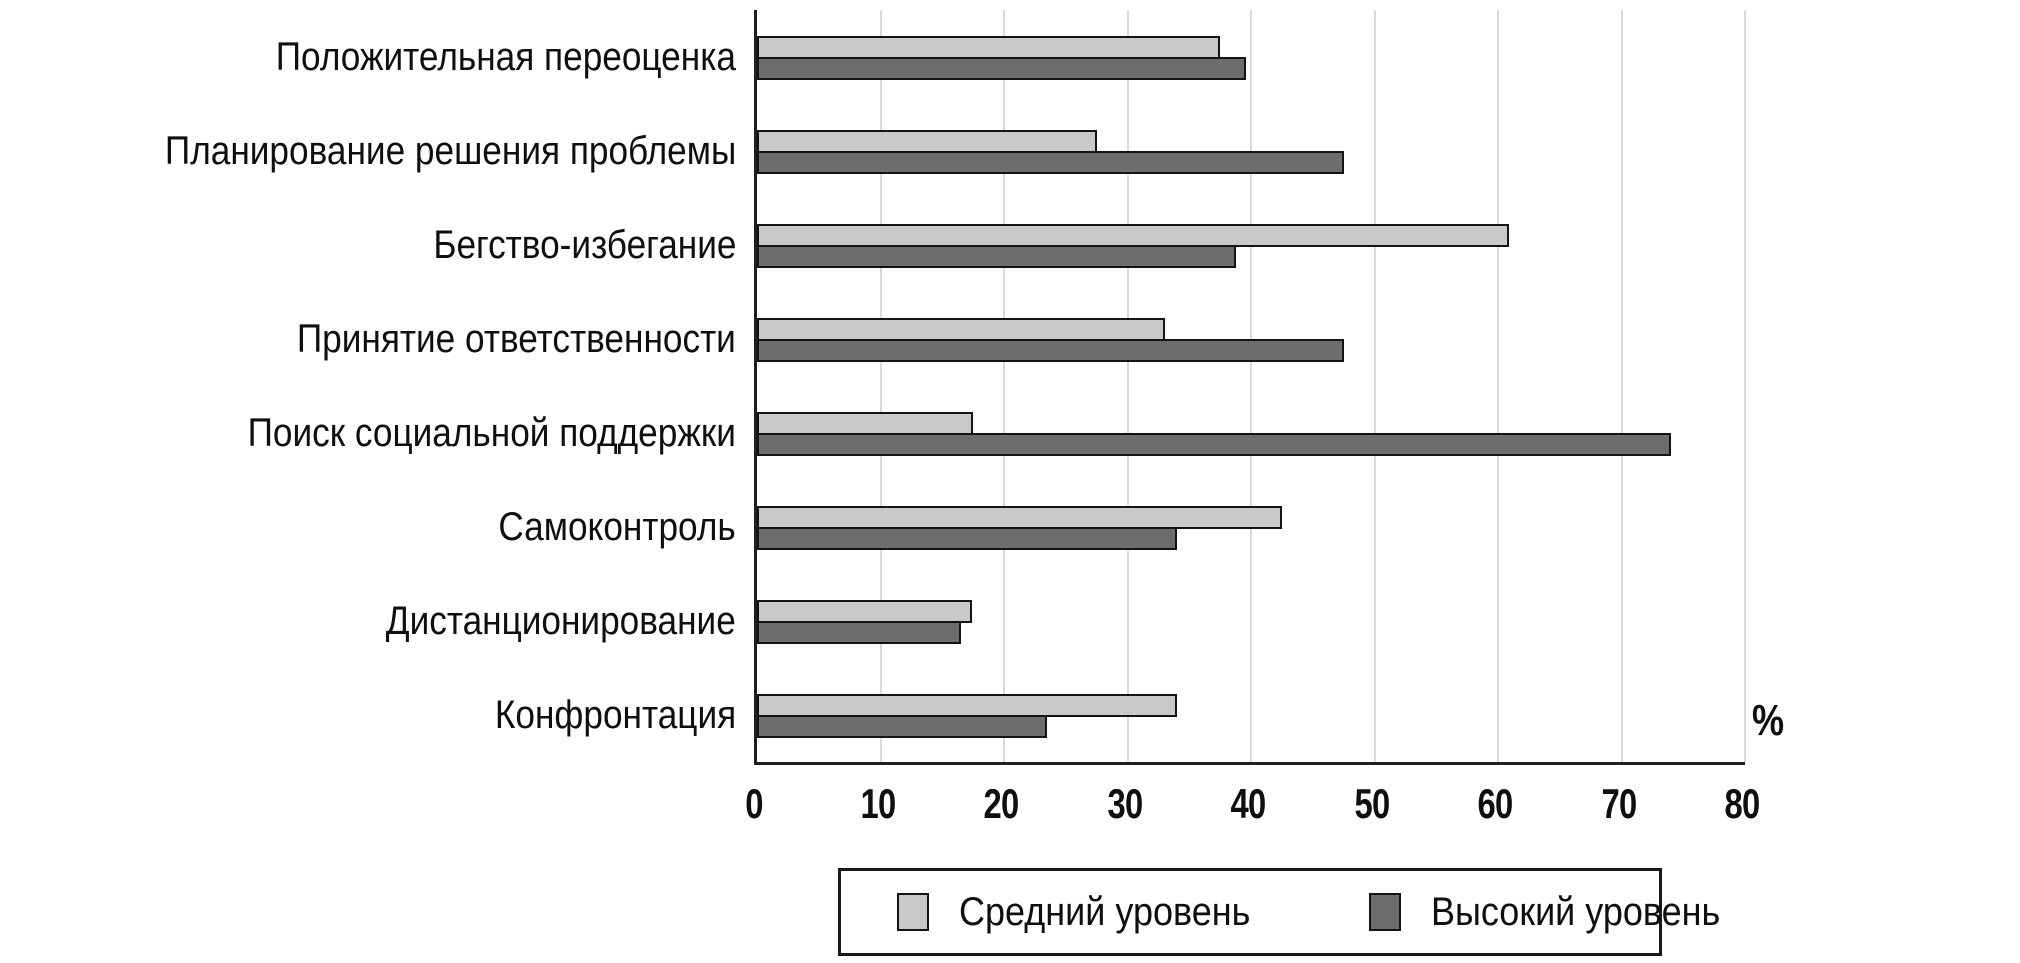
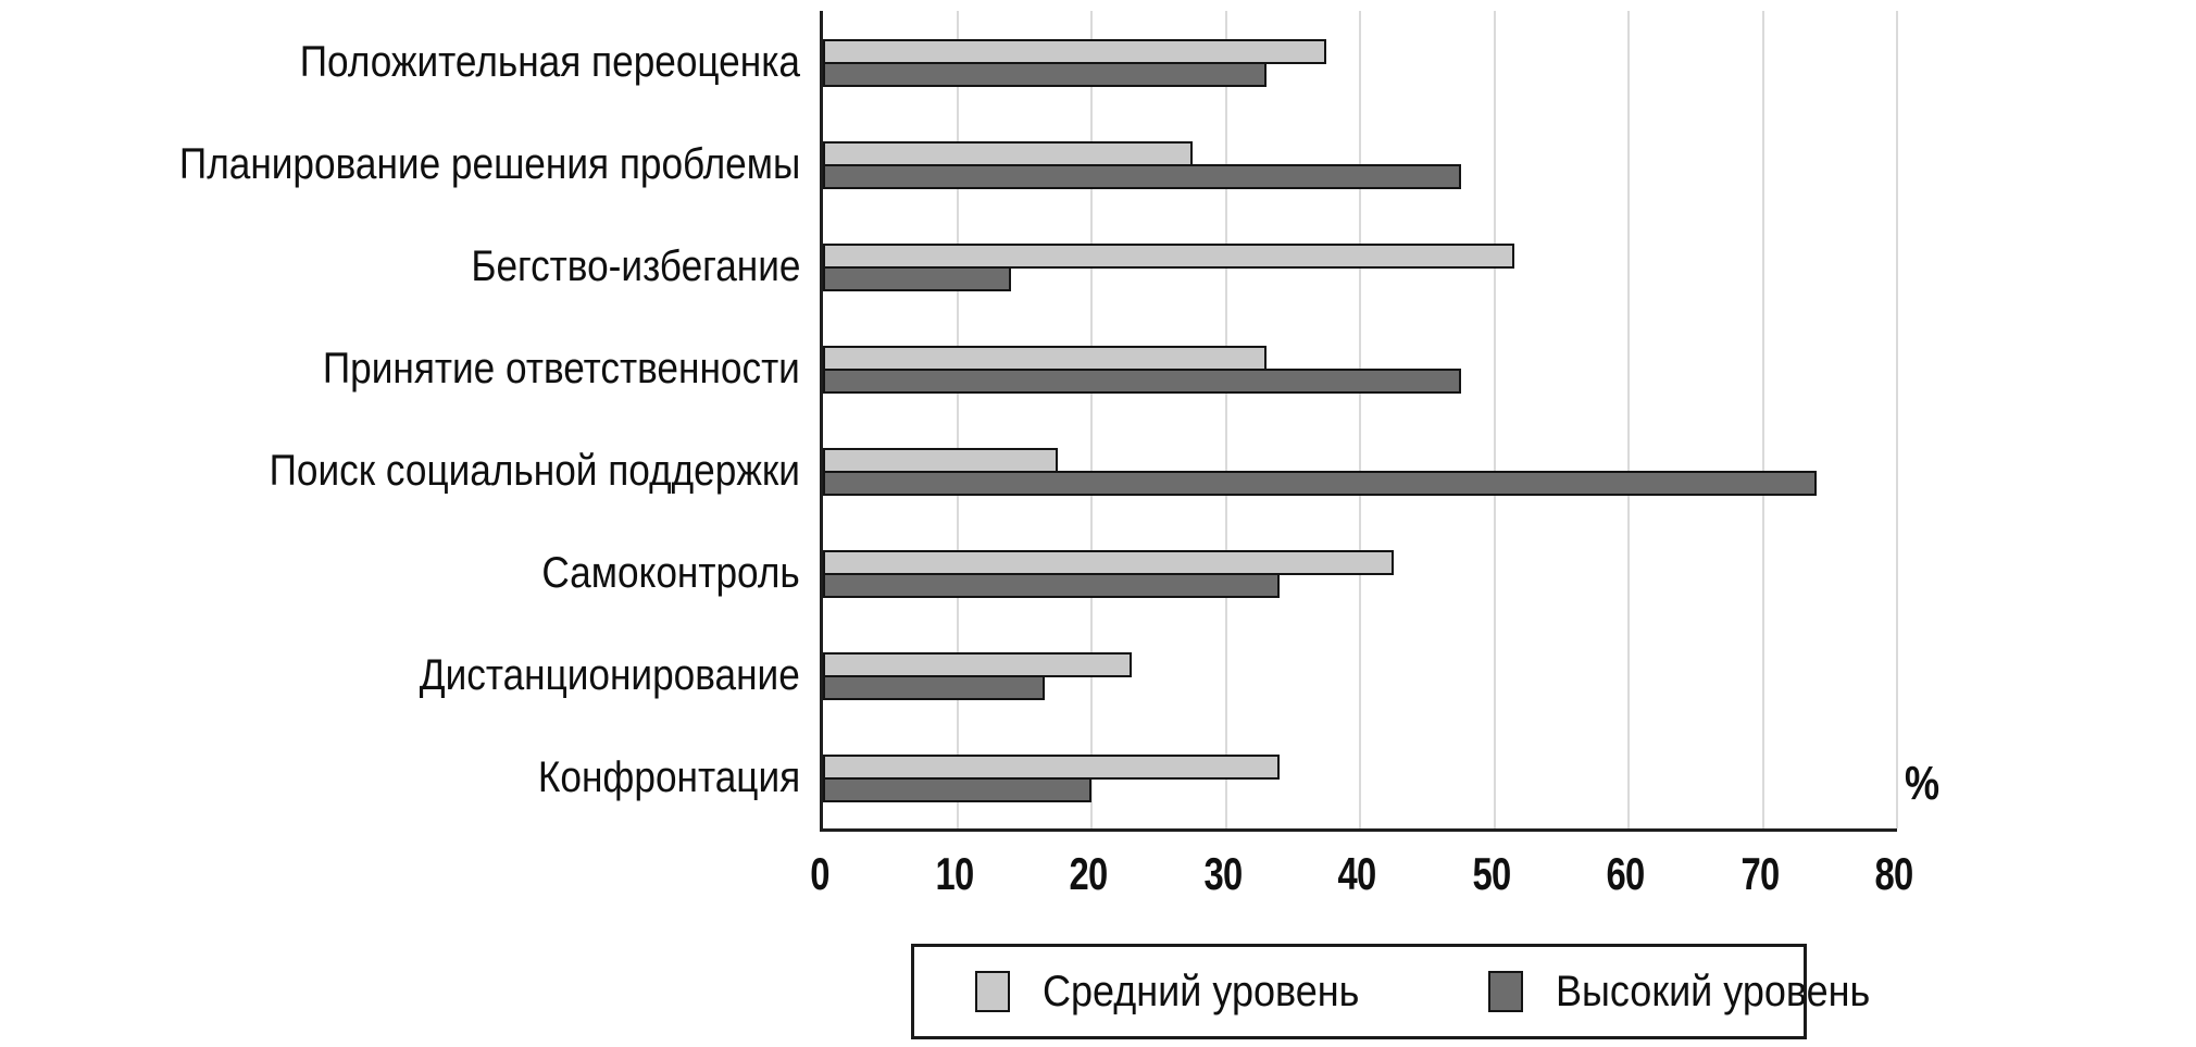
Высокий уровень/Положительная переоценка: 39.6 -> 33.0
Средний уровень/Бегство-избегание: 60.9 -> 51.5
Высокий уровень/Бегство-избегание: 38.8 -> 14.0
Средний уровень/Дистанционирование: 17.4 -> 23.0
Высокий уровень/Конфронтация: 23.5 -> 20.0
